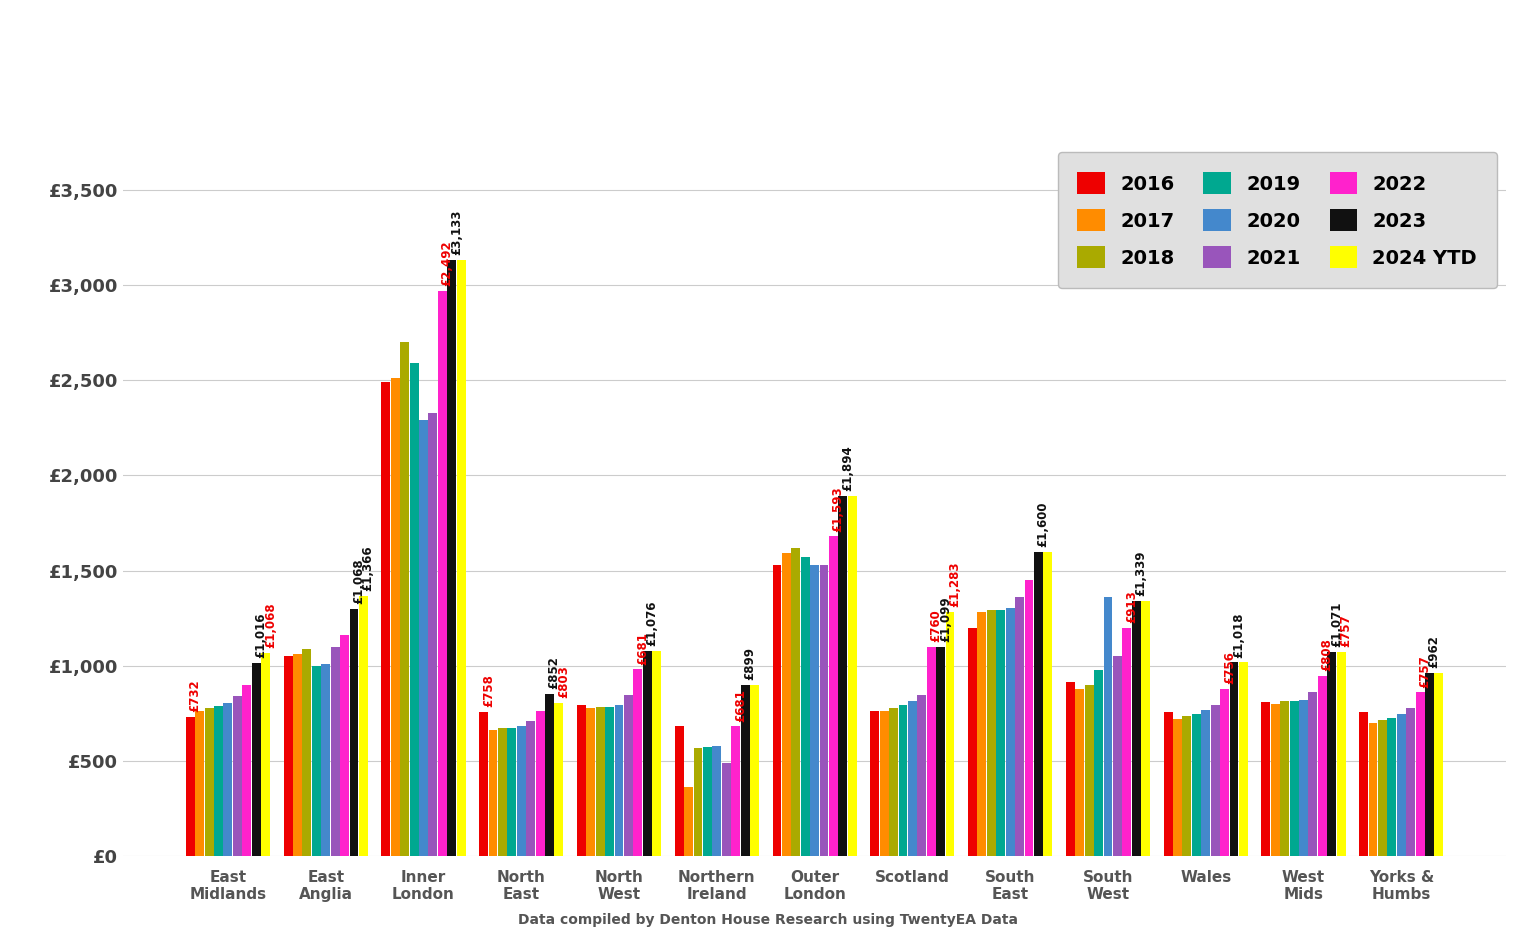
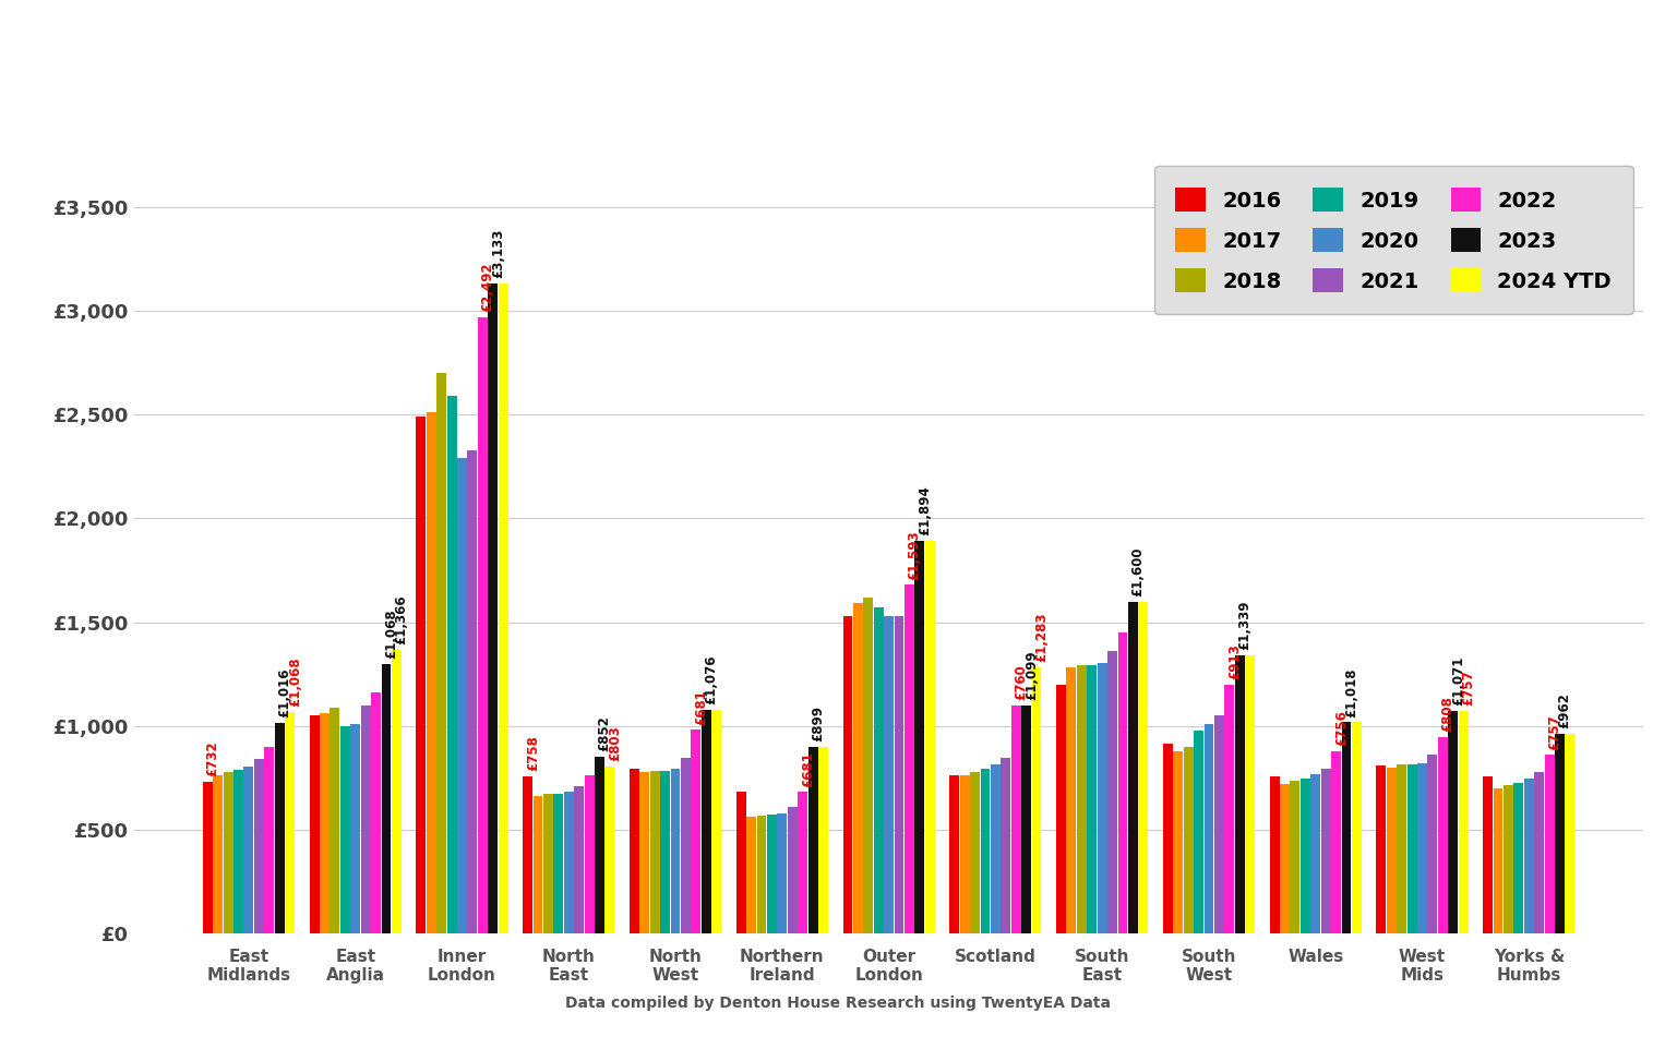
2017/Northern Ireland: £360 -> £560
2021/Northern Ireland: £490 -> £610
2020/South West: £1,360 -> £1,010
